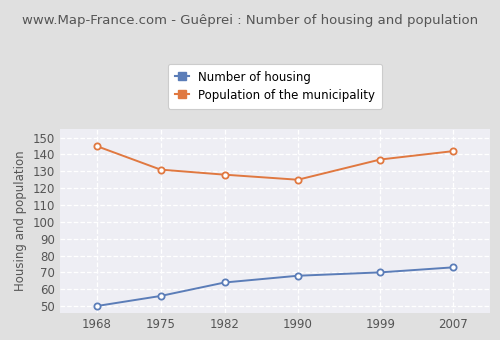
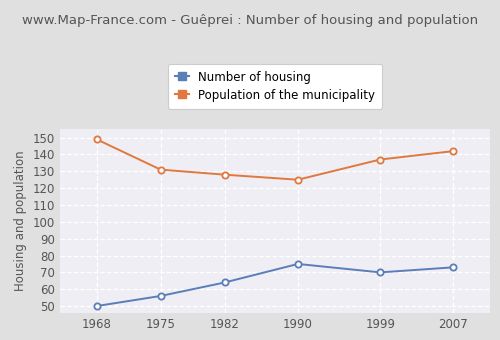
Population of the municipality/1968: 145 -> 149
Number of housing/1990: 68 -> 75
